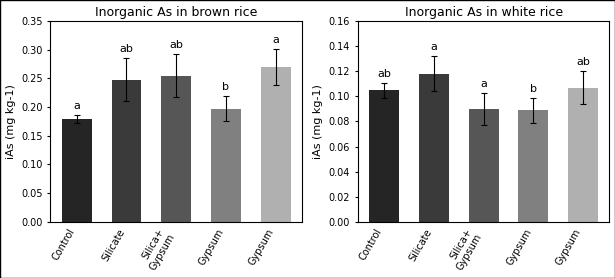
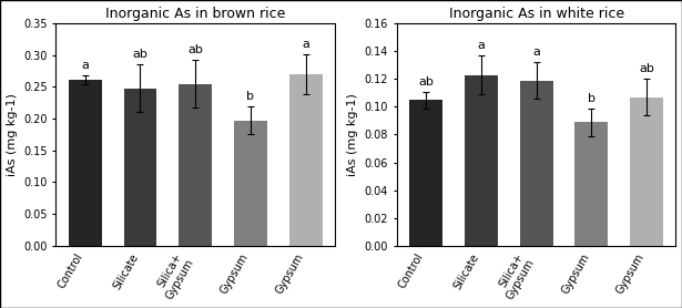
Inorganic As in brown rice/Control: 0.180 -> 0.262
Inorganic As in white rice/Silicate: 0.118 -> 0.123
Inorganic As in white rice/Silica+ Gypsum: 0.090 -> 0.119
